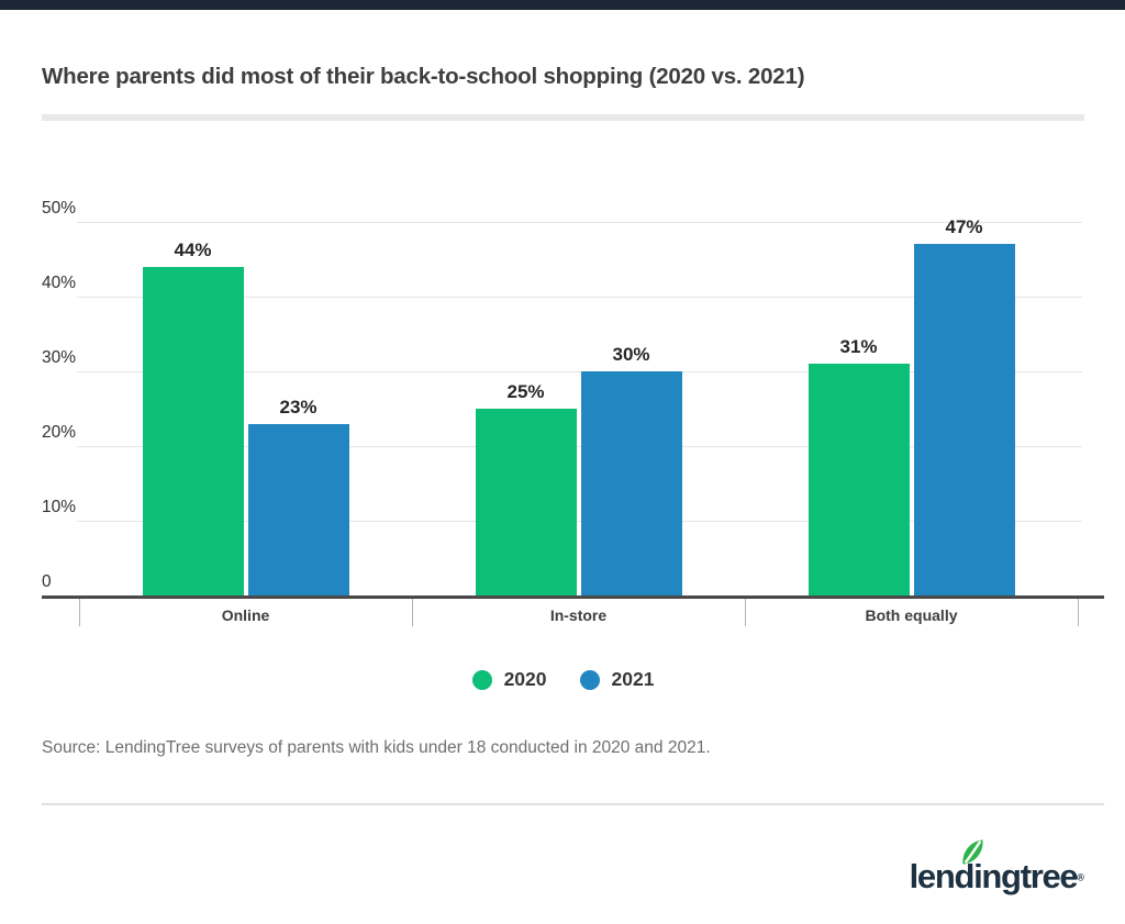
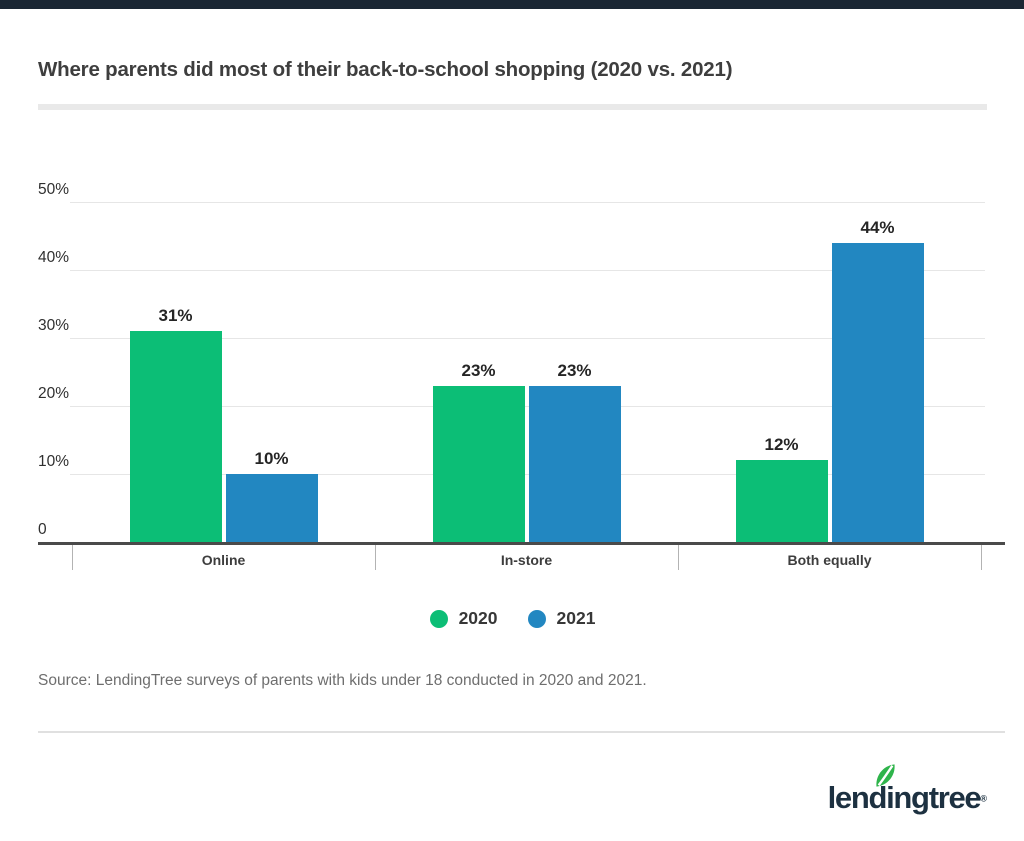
2020/Online: 44% -> 31%
2021/Online: 23% -> 10%
2020/In-store: 25% -> 23%
2021/In-store: 30% -> 23%
2020/Both equally: 31% -> 12%
2021/Both equally: 47% -> 44%
